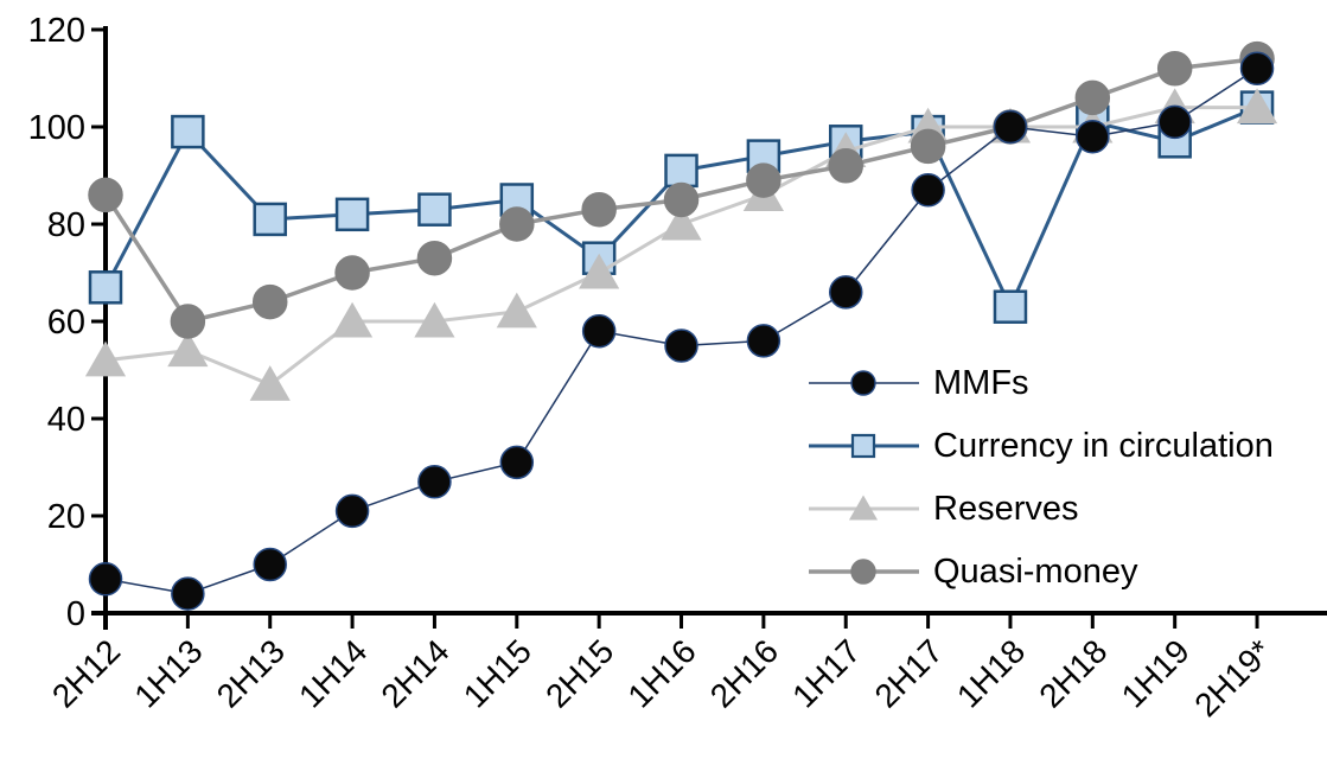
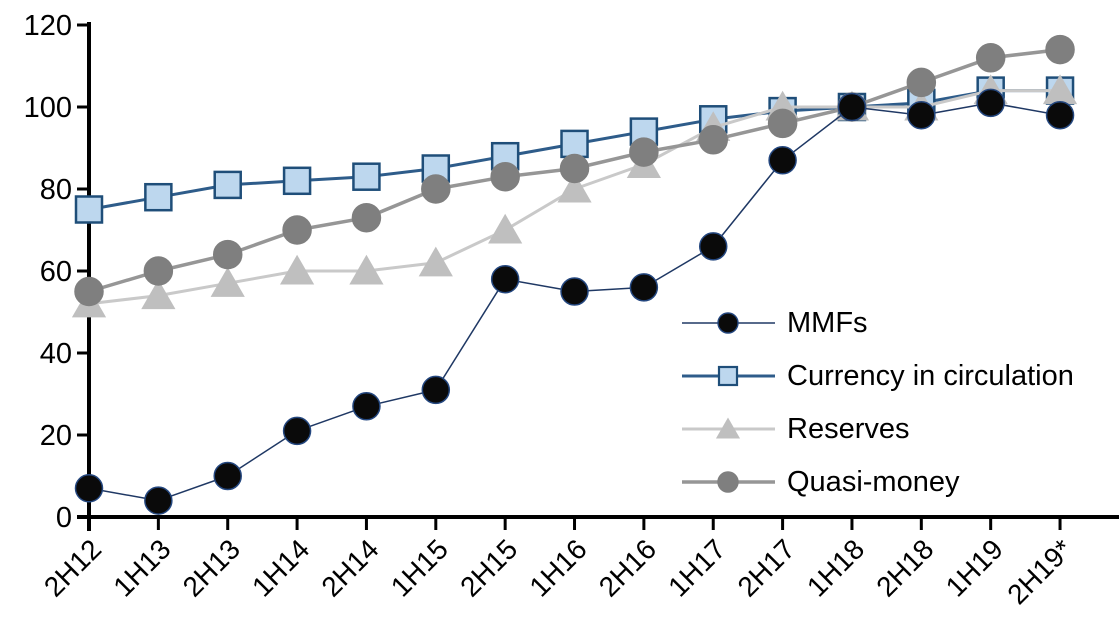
Currency in circulation/2H12: 67 -> 75
Quasi-money/2H12: 86 -> 55
Currency in circulation/1H13: 99 -> 78
Reserves/2H13: 47 -> 57
Currency in circulation/2H15: 73 -> 88
Currency in circulation/1H18: 63 -> 100
Currency in circulation/1H19: 97 -> 104
MMFs/2H19*: 112 -> 98
